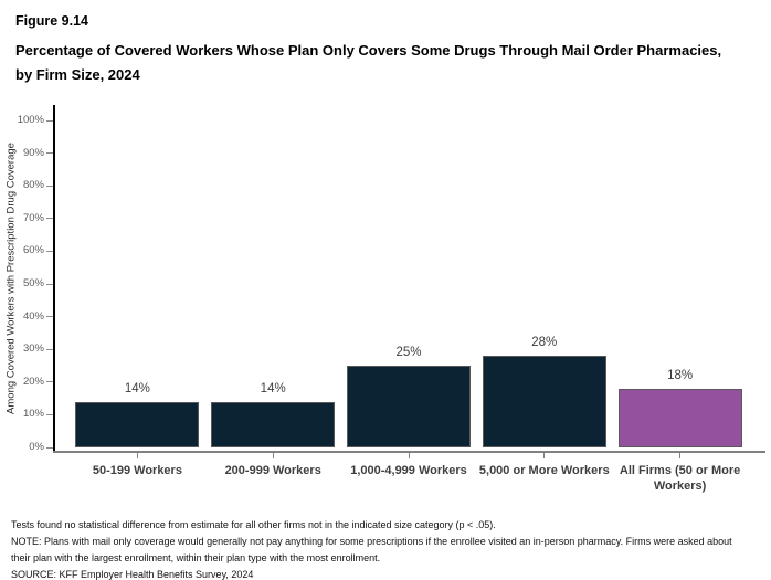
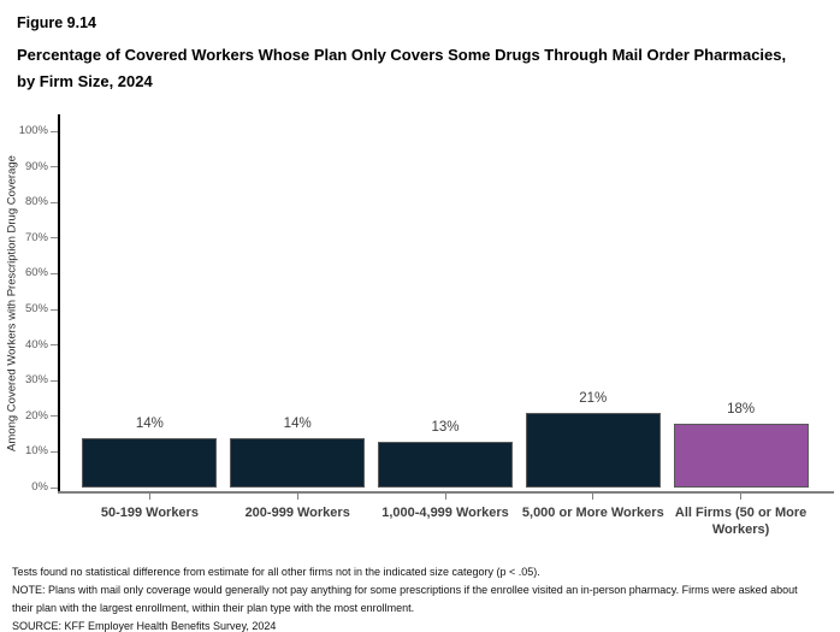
1,000-4,999 Workers: 25% -> 13%
5,000 or More Workers: 28% -> 21%
